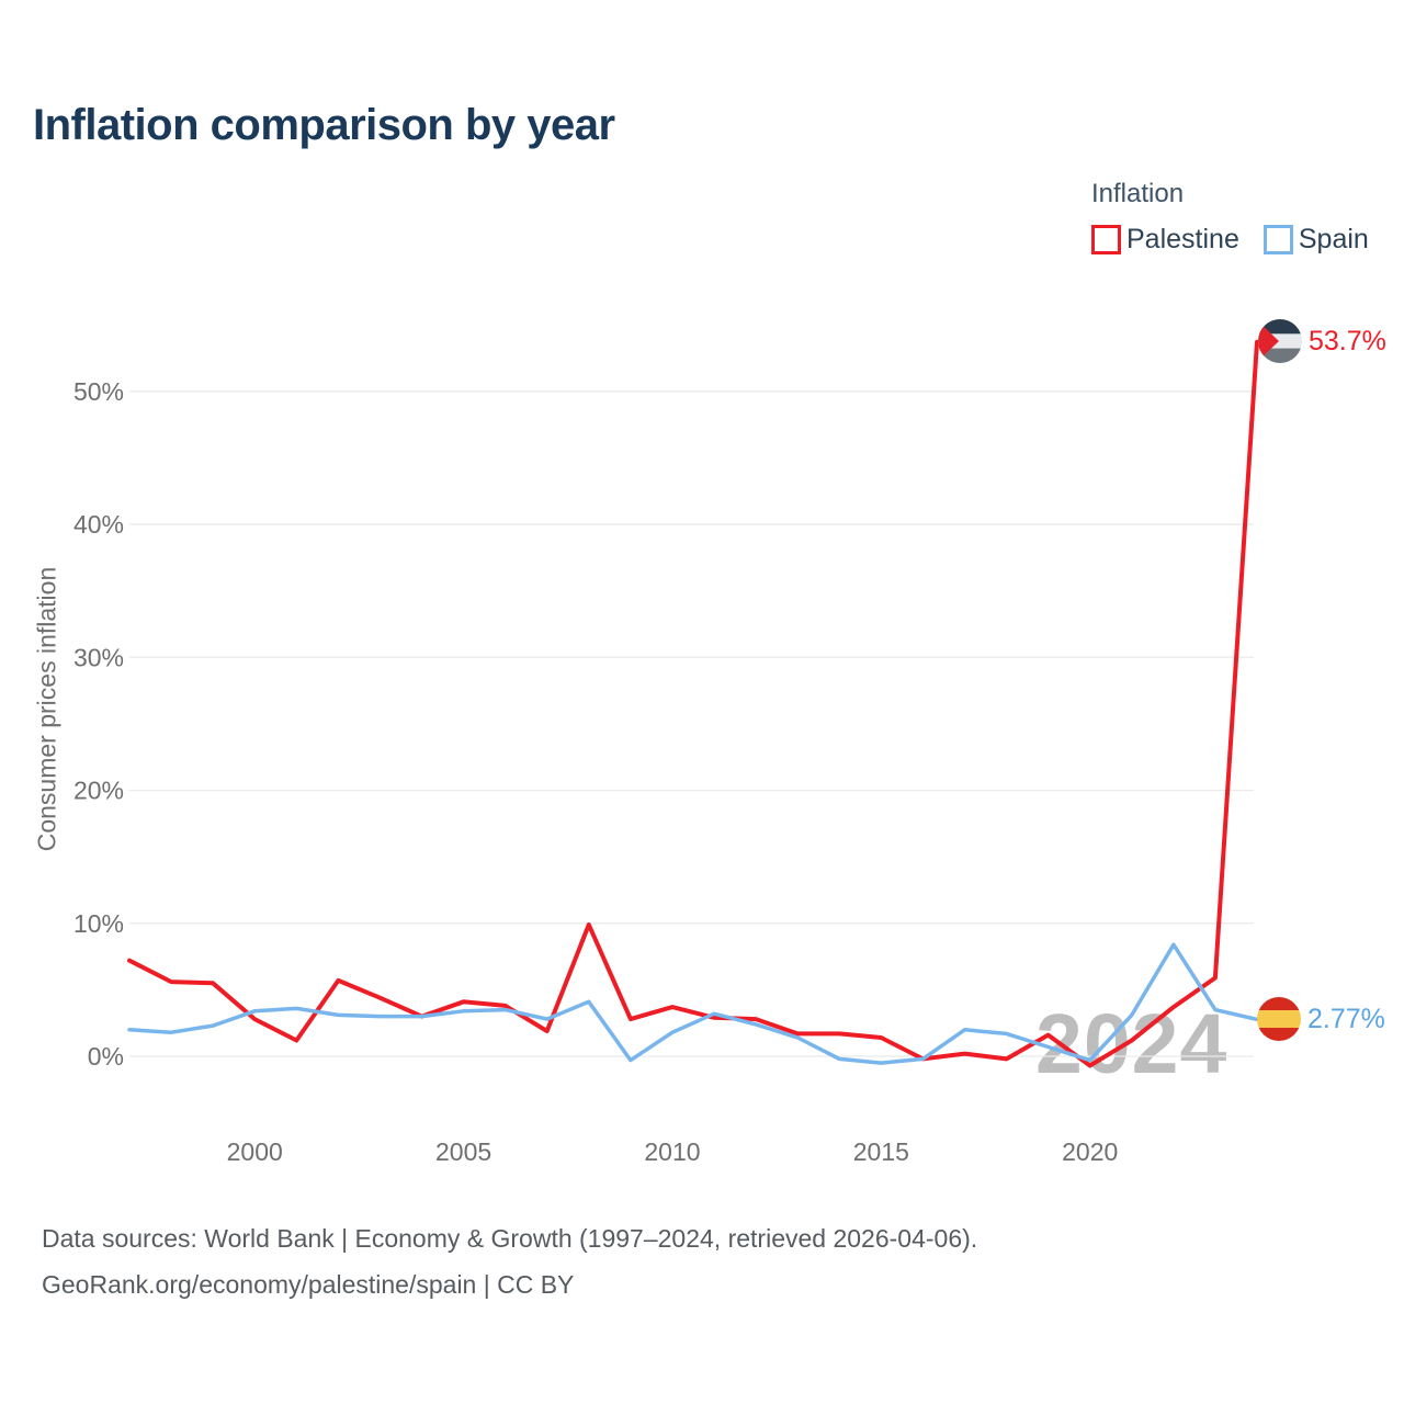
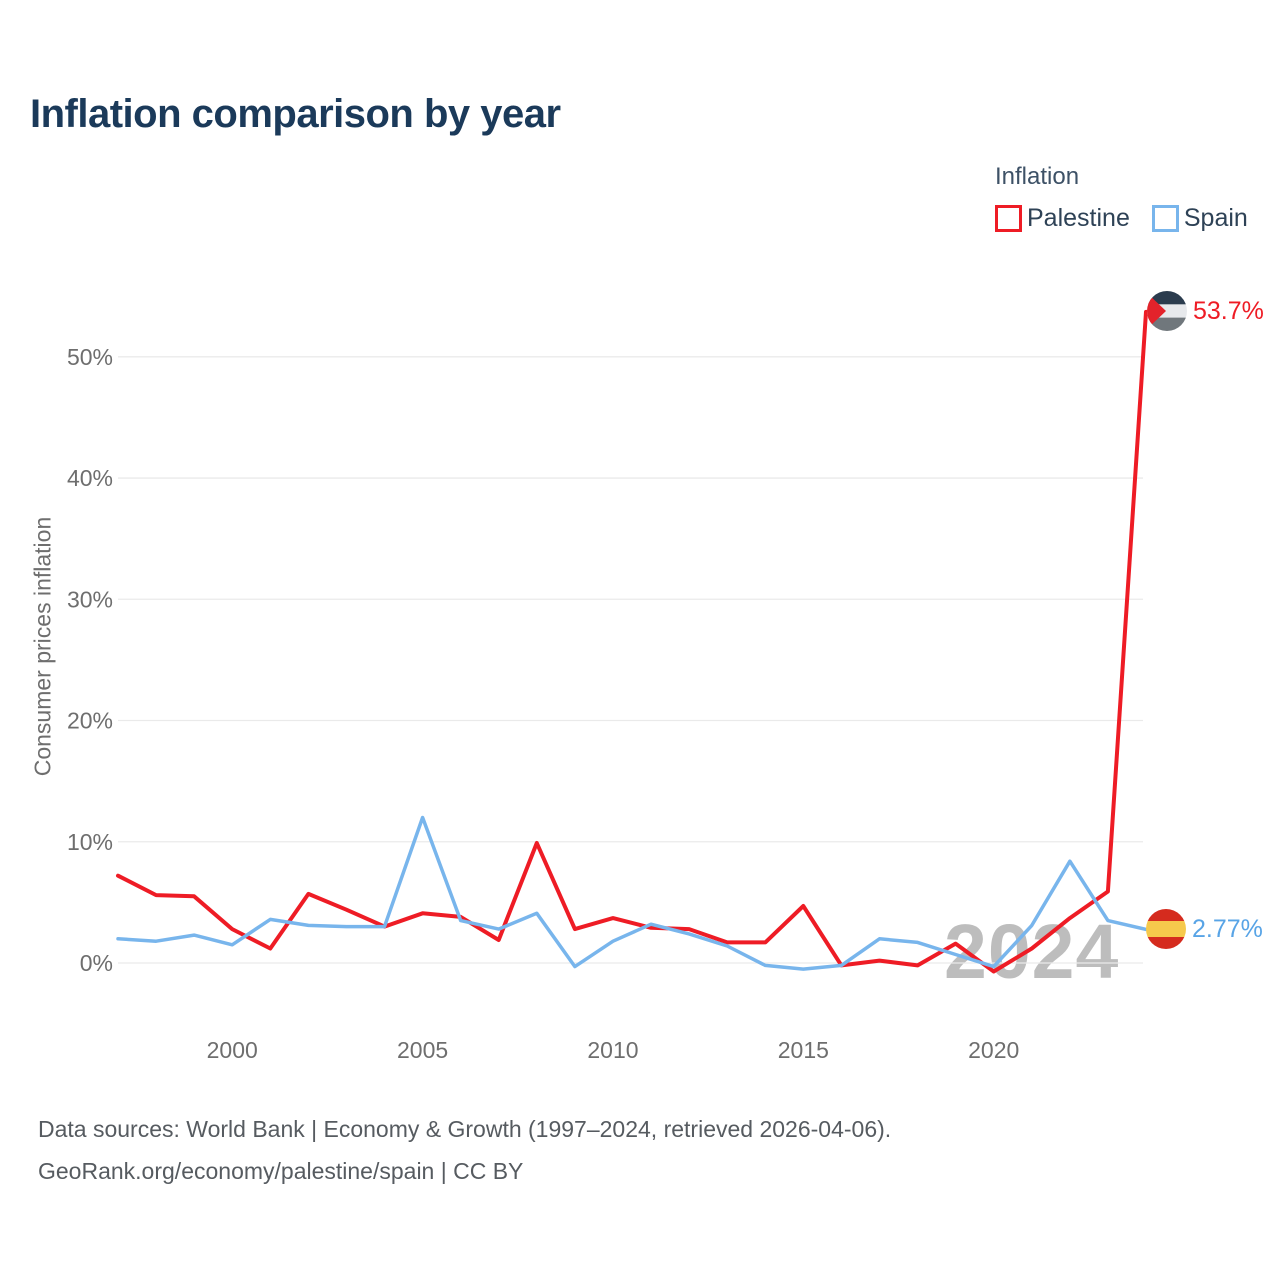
Spain/2000: 3.4% -> 1.5%
Spain/2005: 3.4% -> 12.0%
Palestine/2015: 1.4% -> 4.7%
